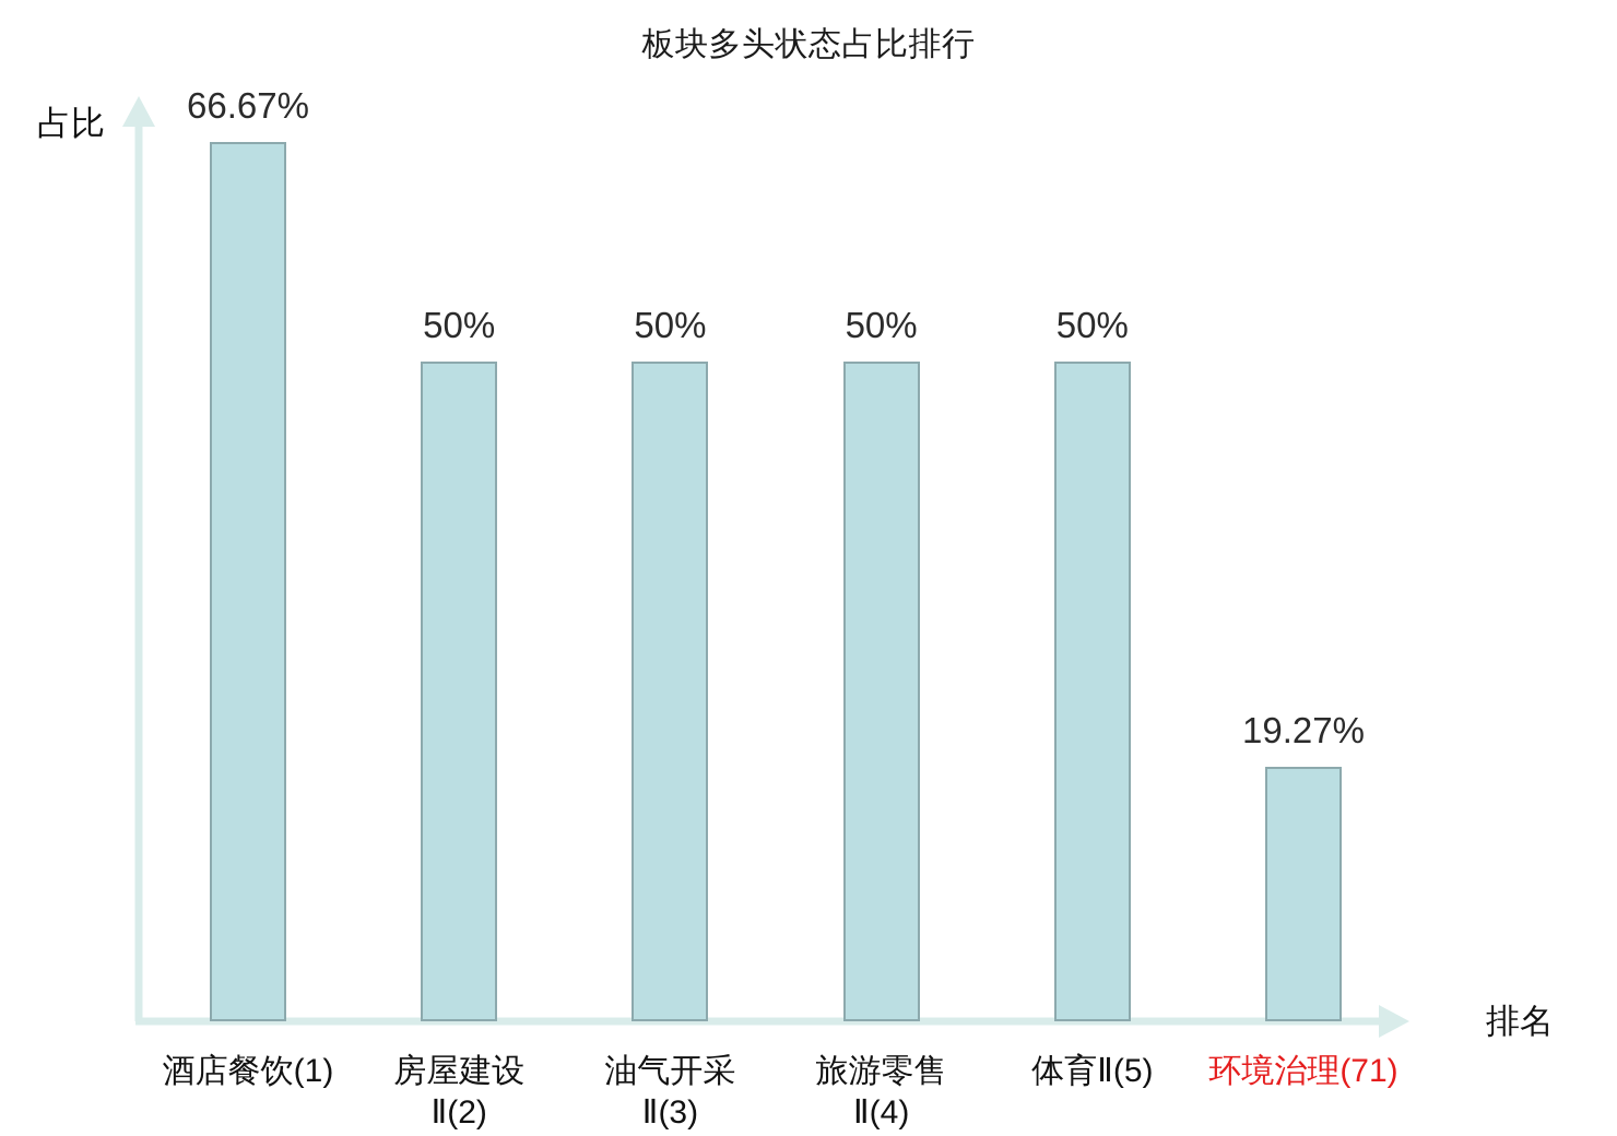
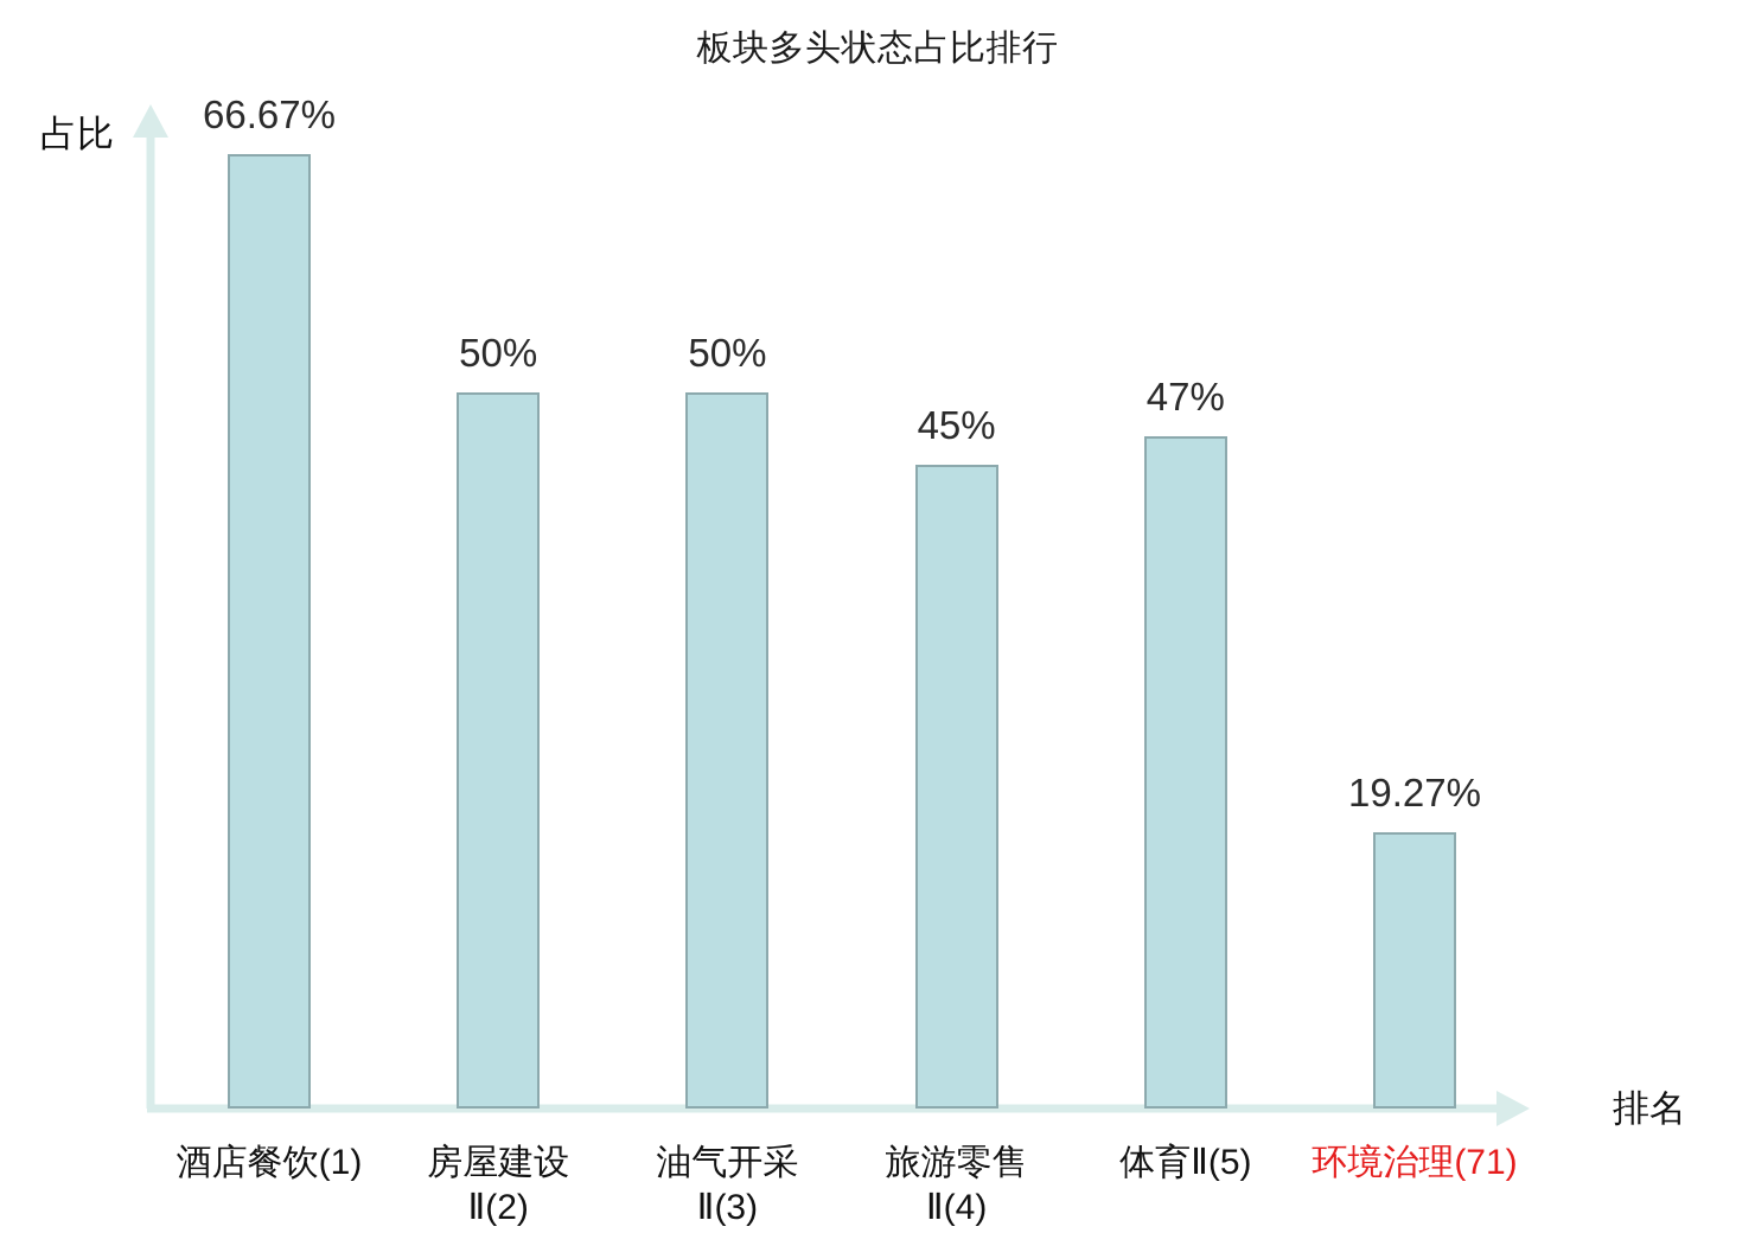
旅游零售 Ⅱ(4): 50% -> 45%
体育Ⅱ(5): 50% -> 47%
